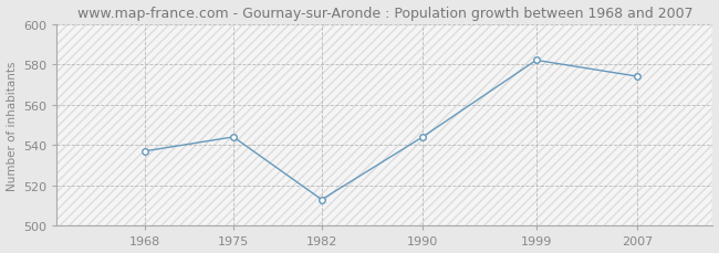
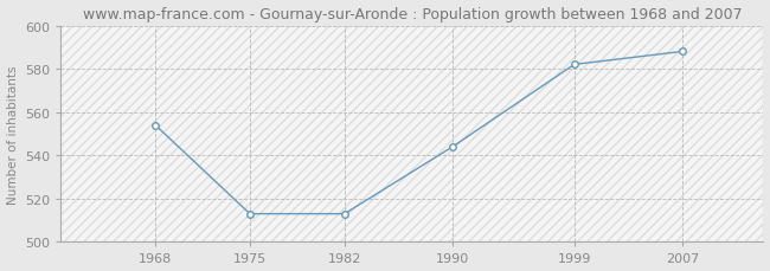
1968: 537 -> 554
1975: 544 -> 513
2007: 574 -> 588
